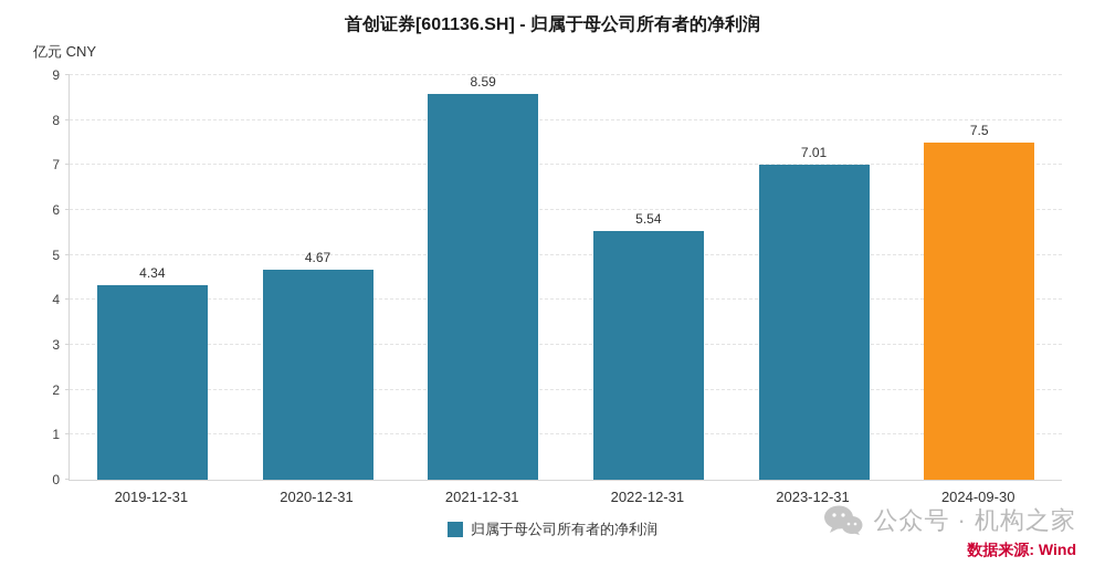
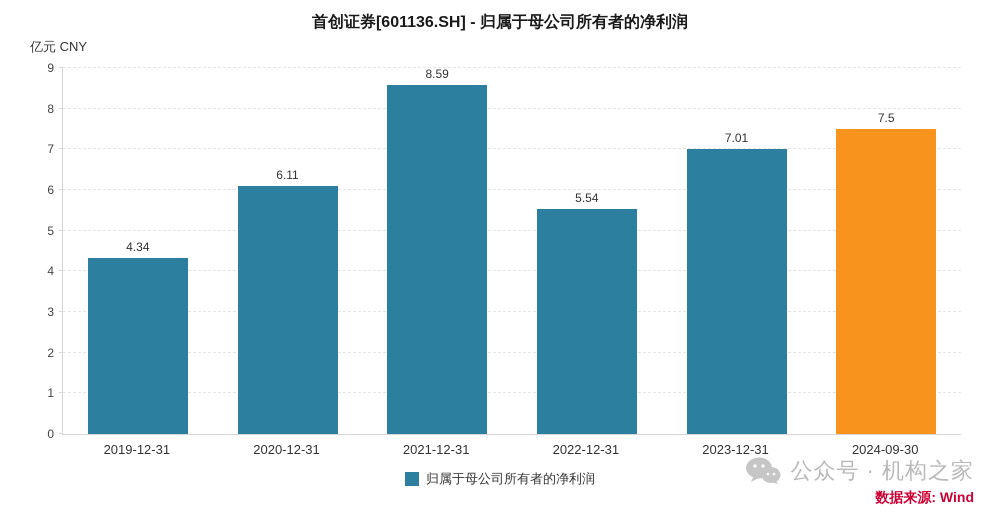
2020-12-31: 4.67 -> 6.11
